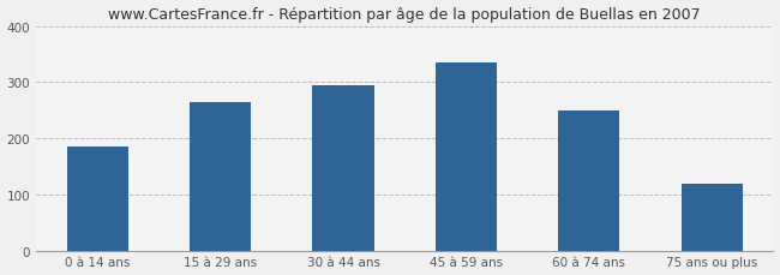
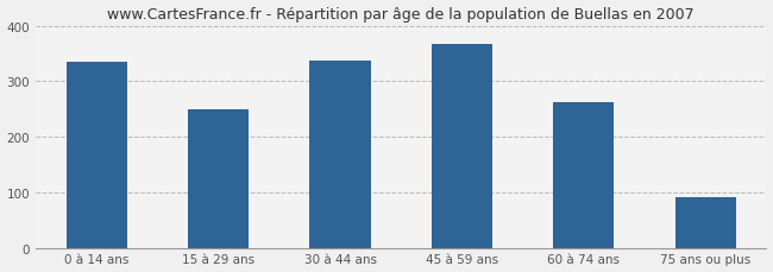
0 à 14 ans: 185 -> 335
15 à 29 ans: 265 -> 250
30 à 44 ans: 295 -> 338
45 à 59 ans: 335 -> 367
60 à 74 ans: 250 -> 262
75 ans ou plus: 120 -> 93
